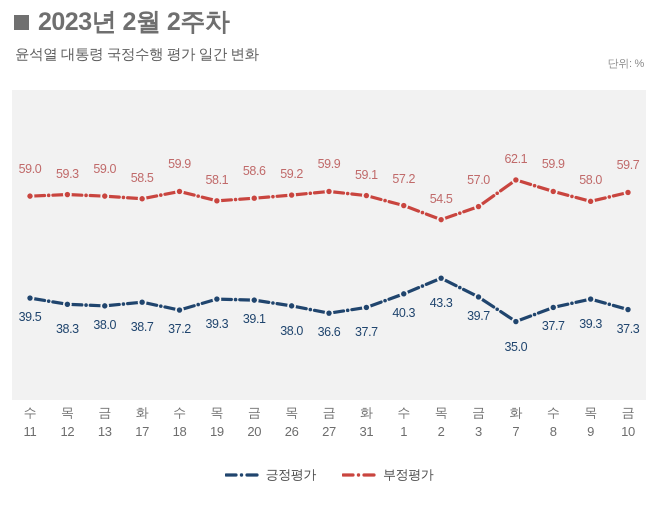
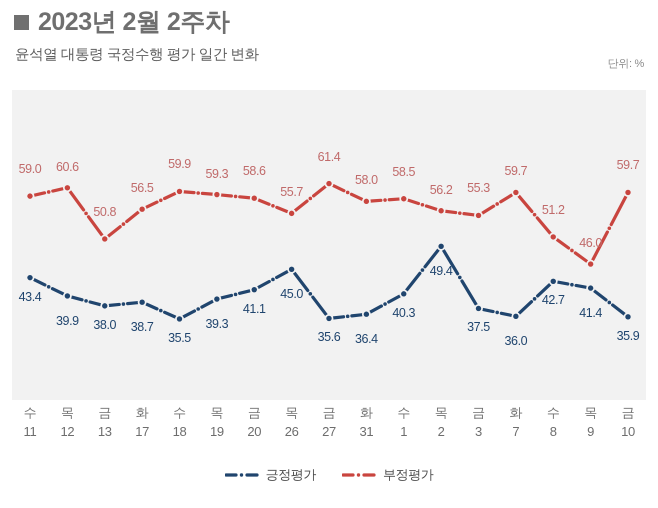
긍정평가/11: 39.5 -> 43.4
긍정평가/12: 38.3 -> 39.9
부정평가/12: 59.3 -> 60.6
부정평가/13: 59.0 -> 50.8
부정평가/17: 58.5 -> 56.5
긍정평가/18: 37.2 -> 35.5
부정평가/19: 58.1 -> 59.3
긍정평가/20: 39.1 -> 41.1
긍정평가/26: 38.0 -> 45.0
부정평가/26: 59.2 -> 55.7
긍정평가/27: 36.6 -> 35.6
부정평가/27: 59.9 -> 61.4
긍정평가/31: 37.7 -> 36.4
부정평가/31: 59.1 -> 58.0
부정평가/1: 57.2 -> 58.5
긍정평가/2: 43.3 -> 49.4
부정평가/2: 54.5 -> 56.2
긍정평가/3: 39.7 -> 37.5
부정평가/3: 57.0 -> 55.3
긍정평가/7: 35.0 -> 36.0
부정평가/7: 62.1 -> 59.7
긍정평가/8: 37.7 -> 42.7
부정평가/8: 59.9 -> 51.2
긍정평가/9: 39.3 -> 41.4
부정평가/9: 58.0 -> 46.0
긍정평가/10: 37.3 -> 35.9
